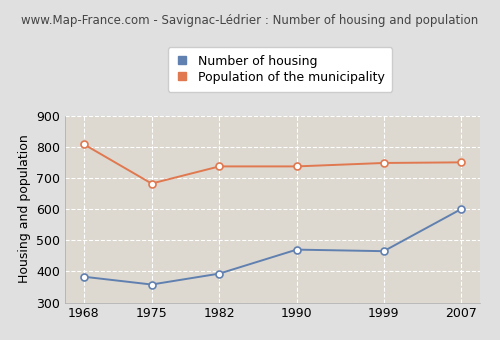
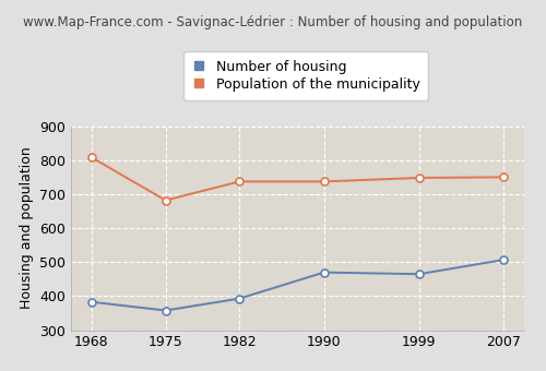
Number of housing/2007: 600 -> 507
